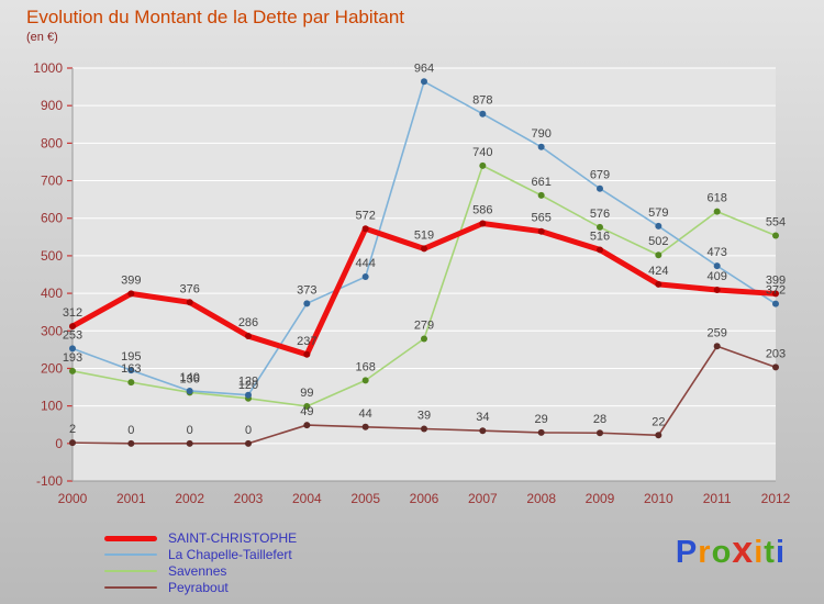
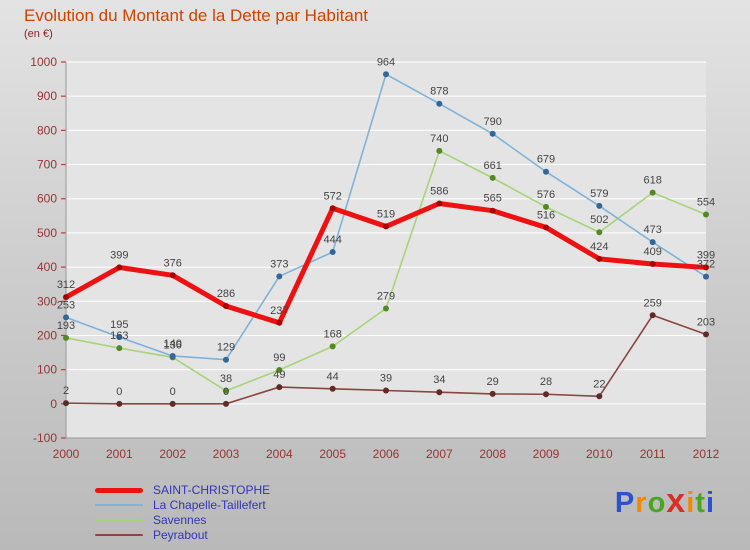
Savennes/2003: 120 -> 38
